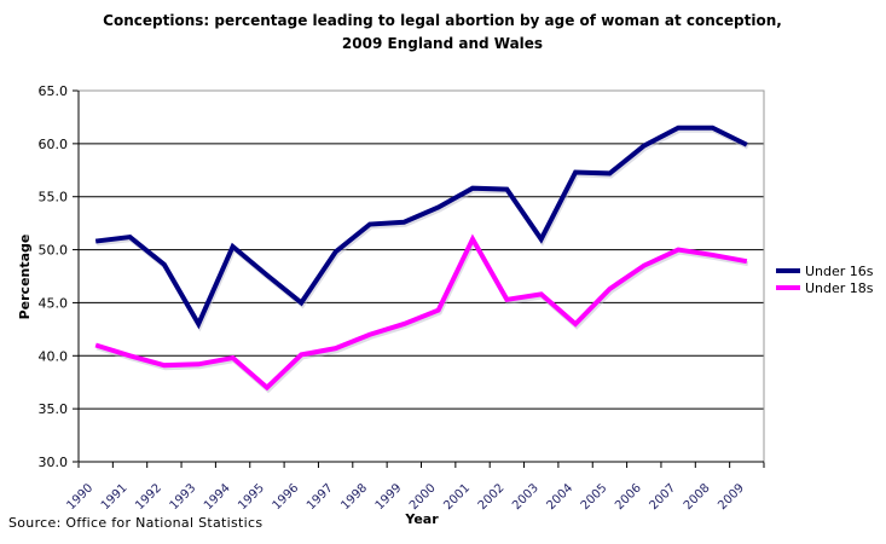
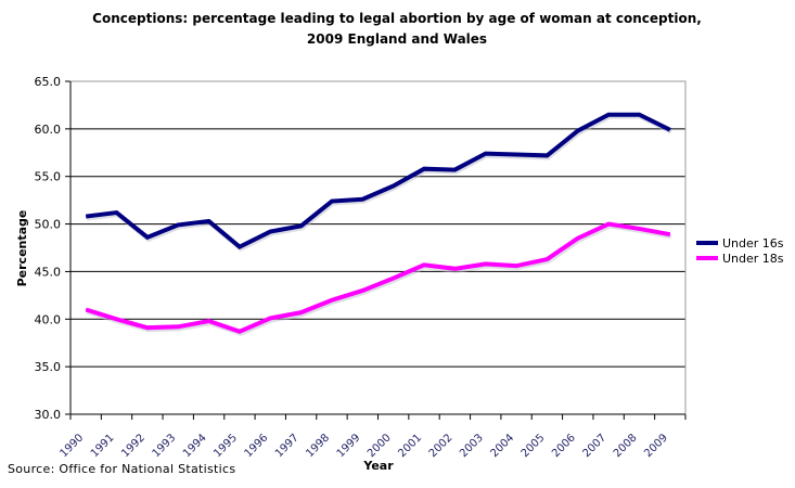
Under 16s/1993: 43 -> 50
Under 18s/1995: 37 -> 39
Under 16s/1996: 45 -> 49
Under 18s/2001: 51 -> 46
Under 16s/2003: 51 -> 57
Under 18s/2004: 43 -> 46
